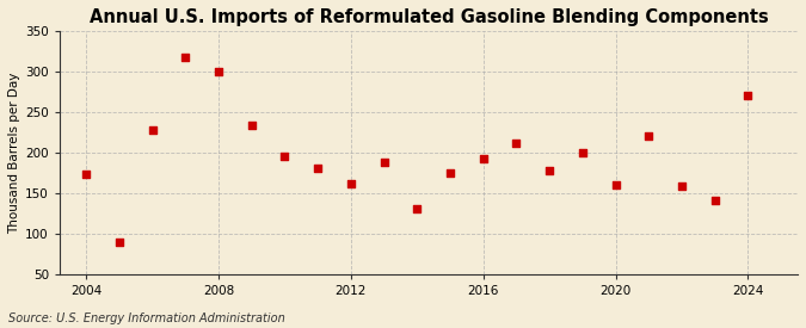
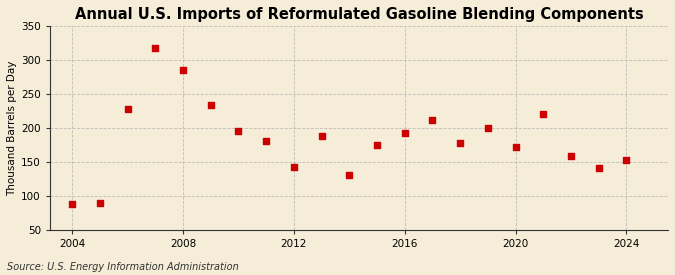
2004: 174 -> 88
2008: 300 -> 285
2012: 162 -> 143
2020: 160 -> 172
2024: 270 -> 153
